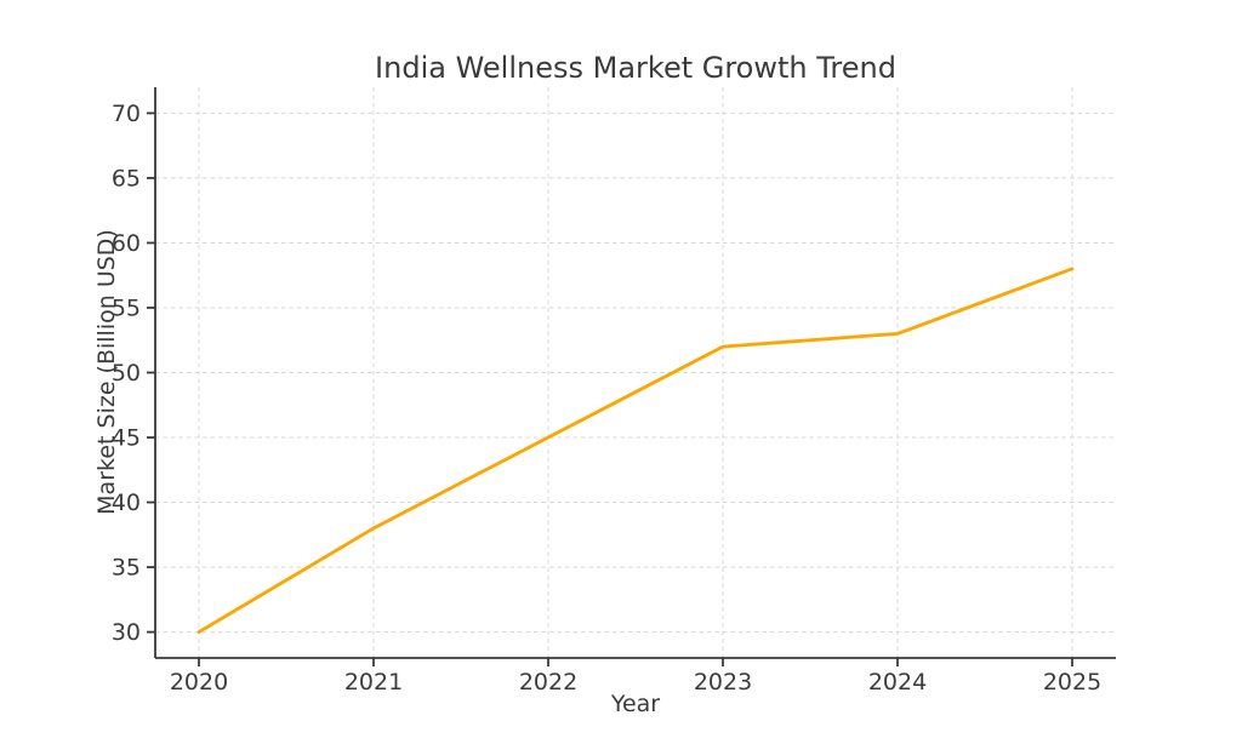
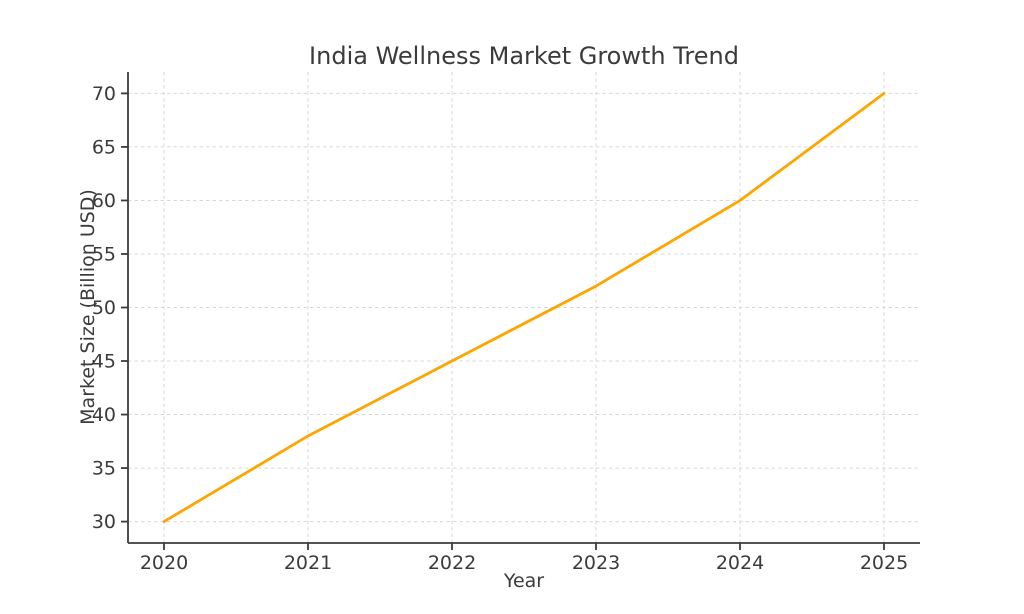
2024: 53 -> 60
2025: 58 -> 70
